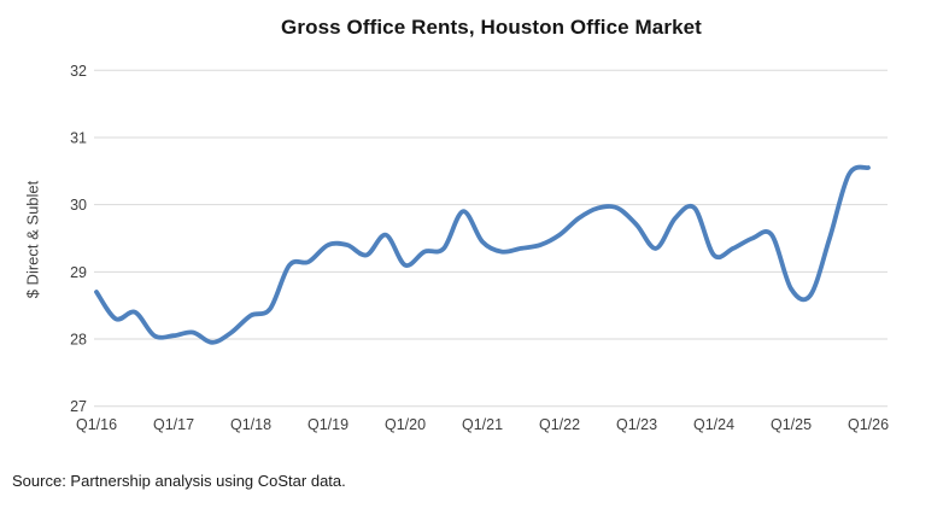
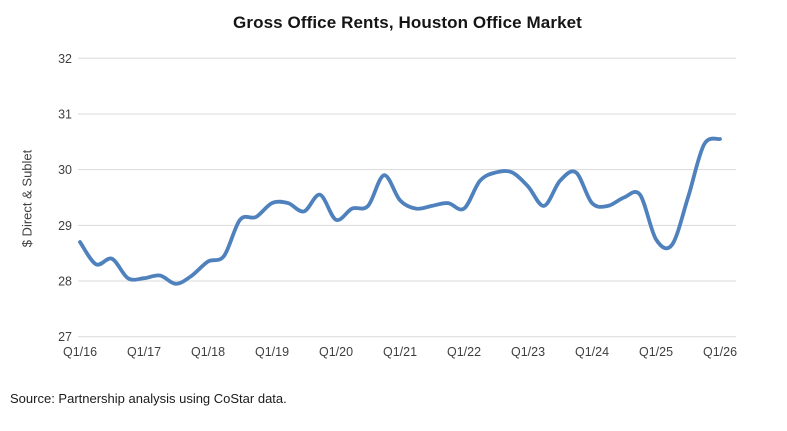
Q1/22: 29.6 -> 29.3
Q1/24: 29.2 -> 29.4
